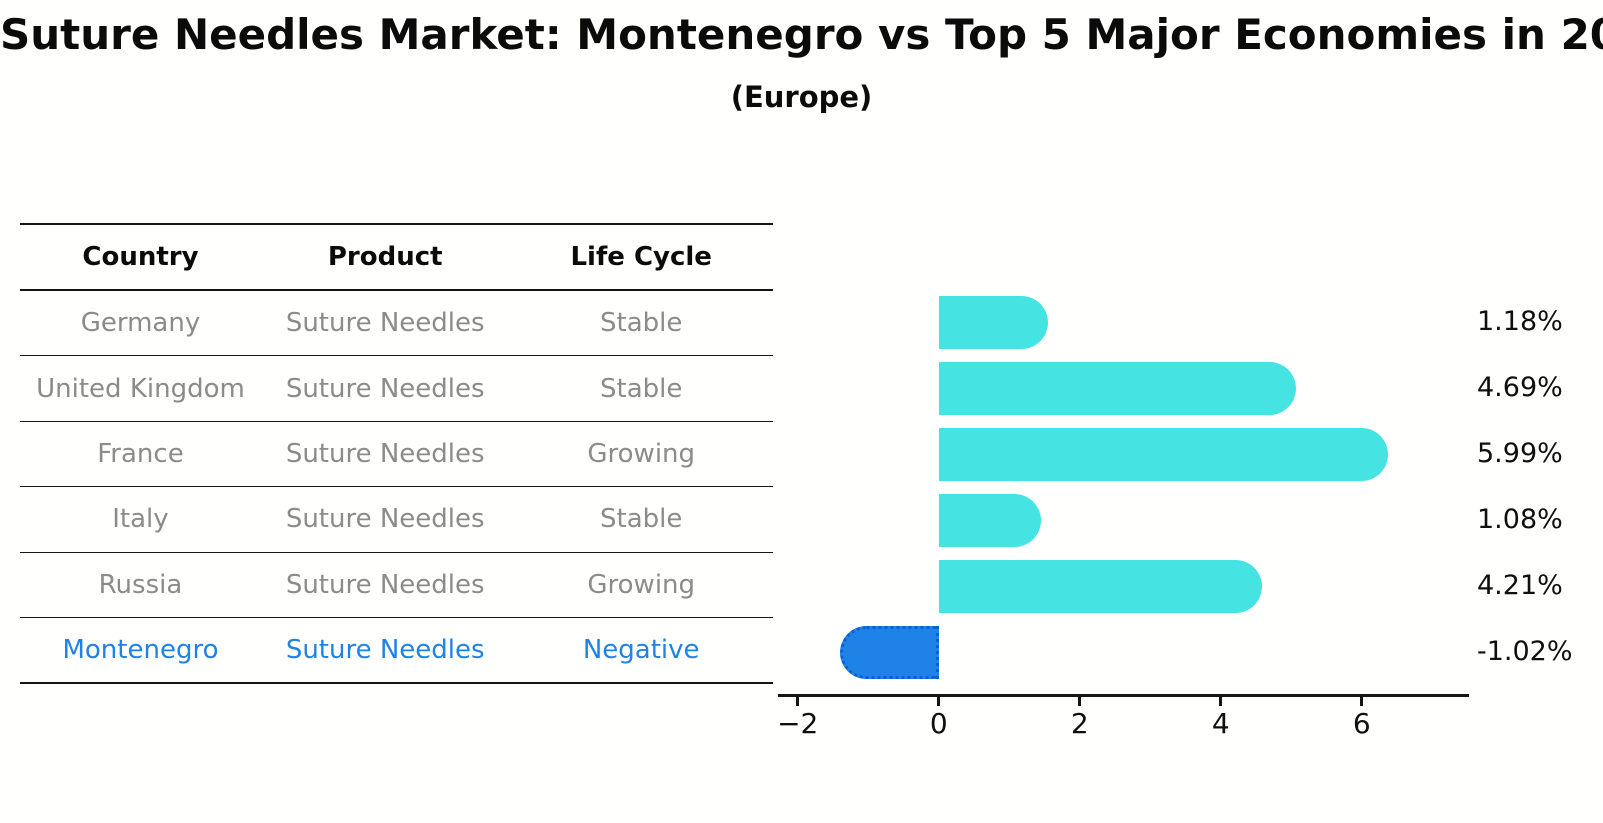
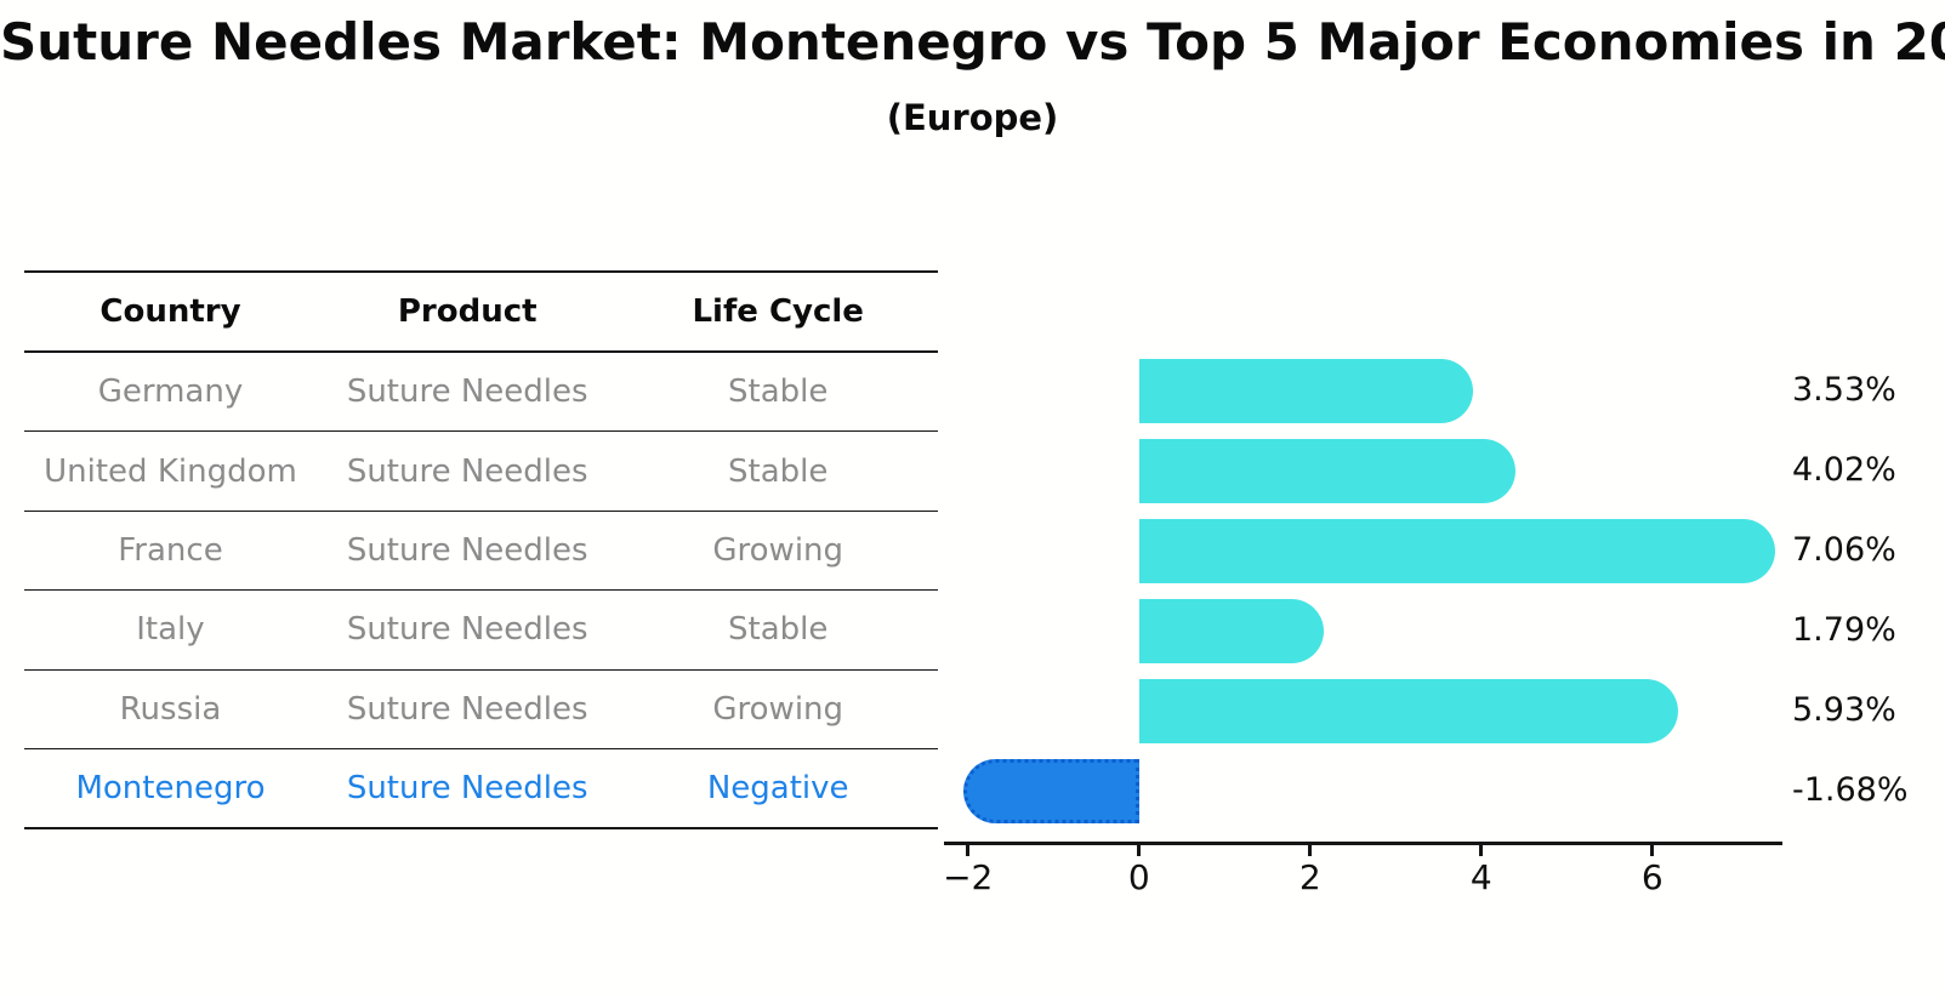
Germany: 1.18% -> 3.53%
United Kingdom: 4.69% -> 4.02%
France: 5.99% -> 7.06%
Italy: 1.08% -> 1.79%
Russia: 4.21% -> 5.93%
Montenegro: -1.02% -> -1.68%
